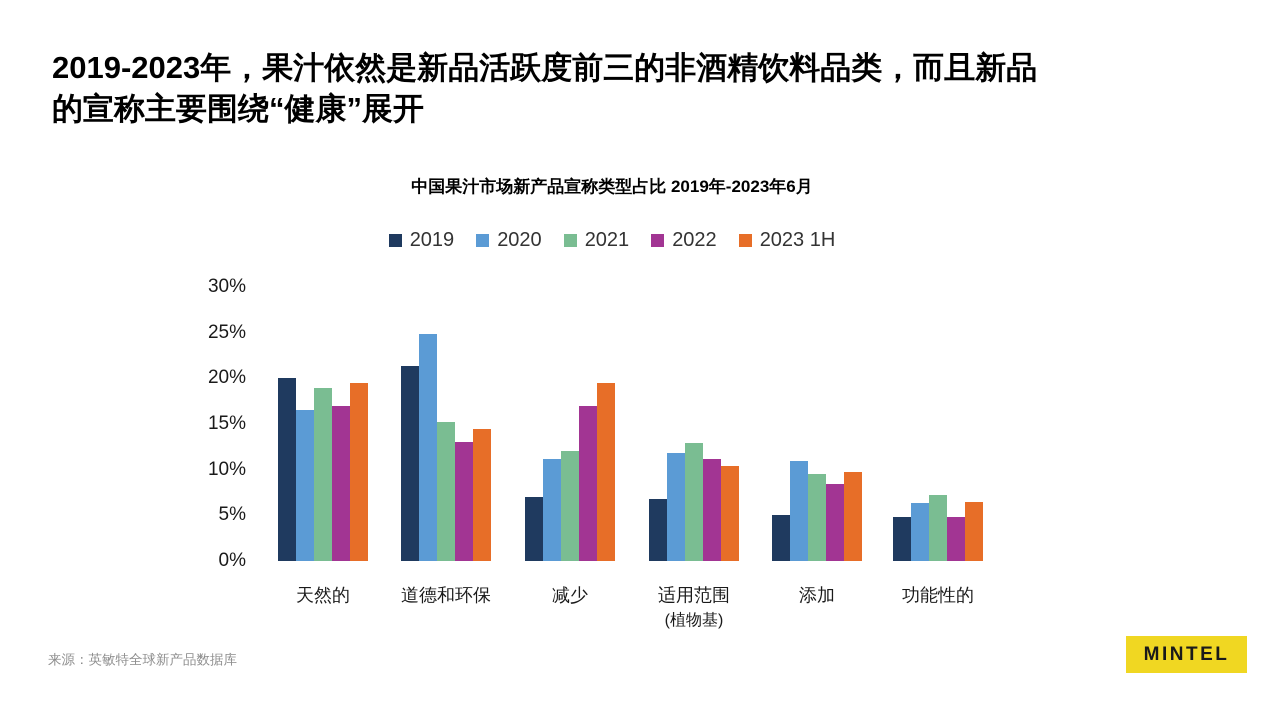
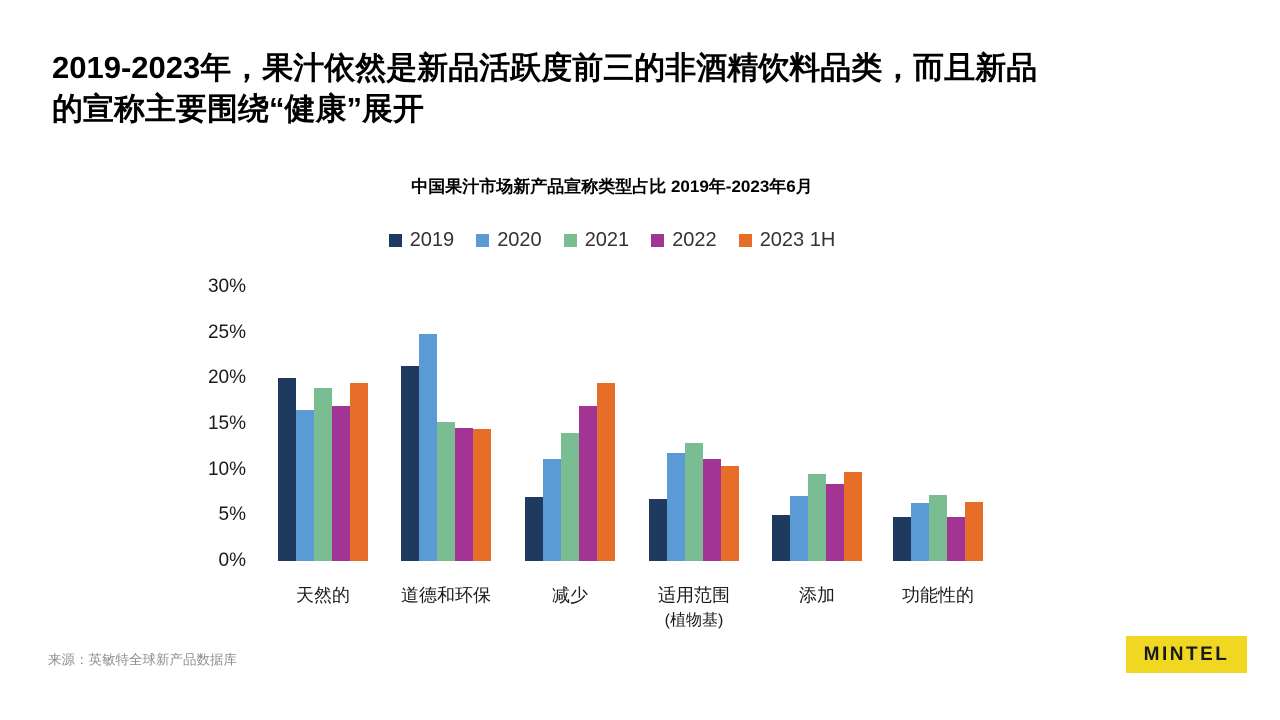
2022/道德和环保: 13% -> 15%
2021/减少: 12% -> 14%
2020/添加: 11% -> 7%
